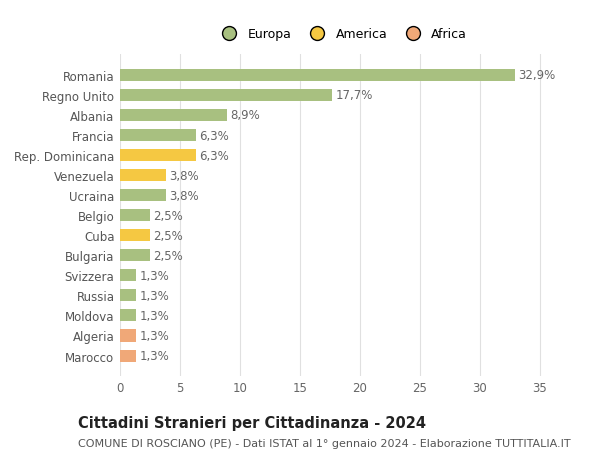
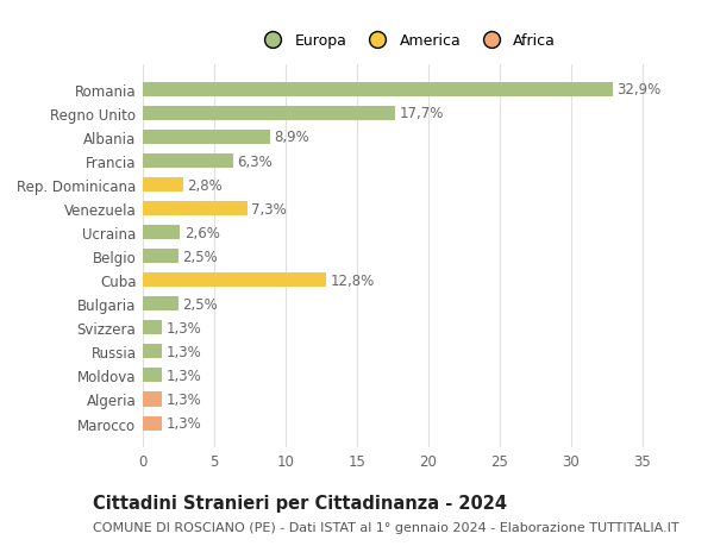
Rep. Dominicana: 6,3% -> 2,8%
Venezuela: 3,8% -> 7,3%
Ucraina: 3,8% -> 2,6%
Cuba: 2,5% -> 12,8%
